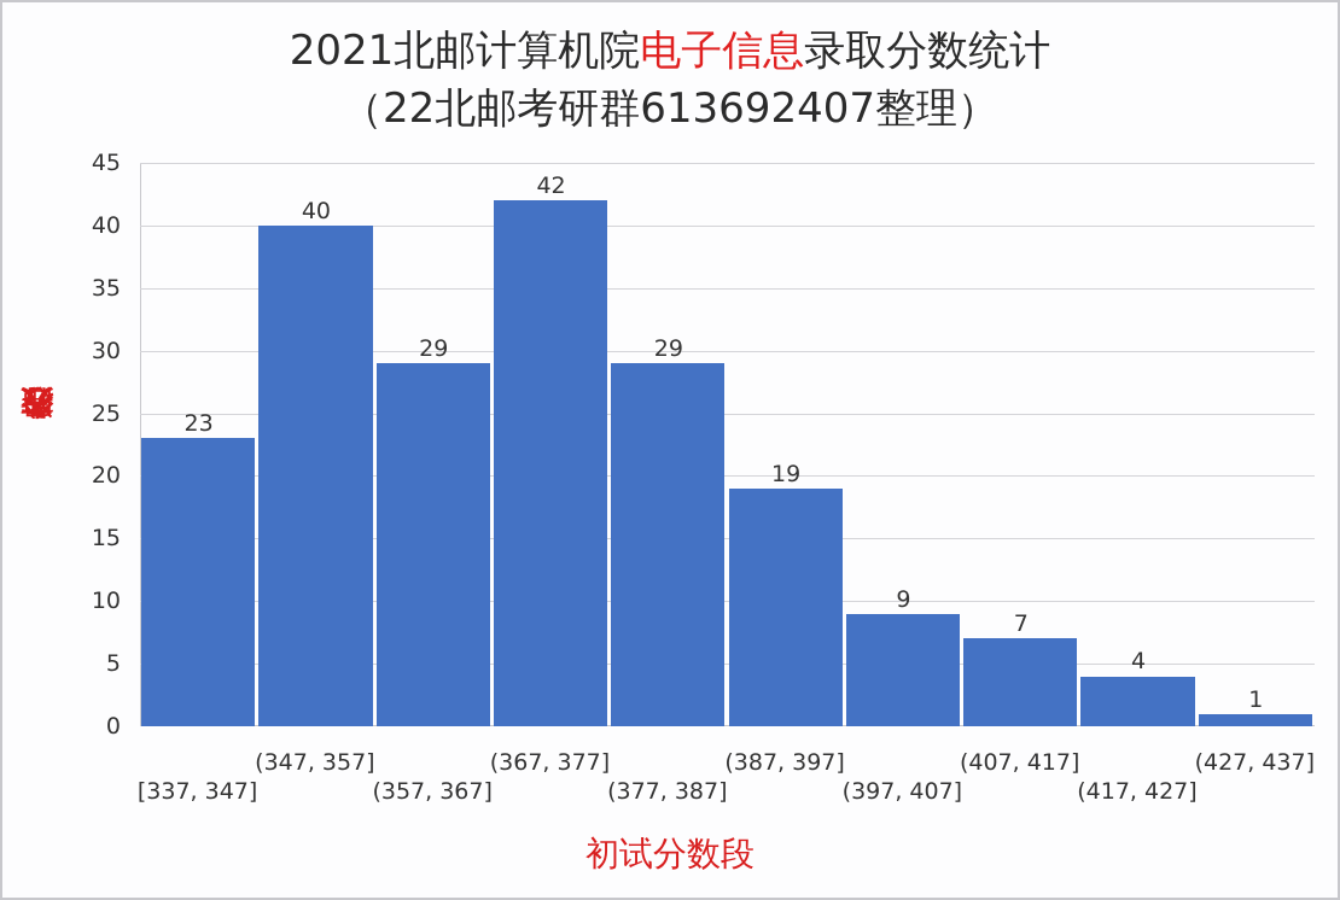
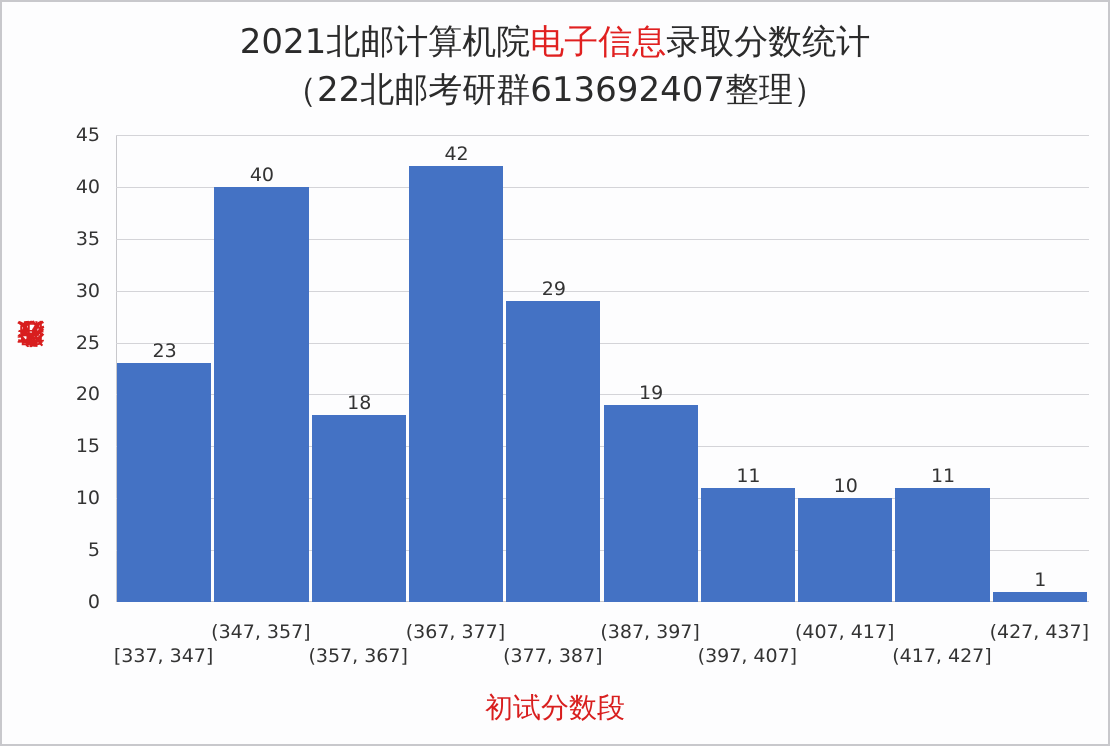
(357, 367]: 29 -> 18
(397, 407]: 9 -> 11
(407, 417]: 7 -> 10
(417, 427]: 4 -> 11
